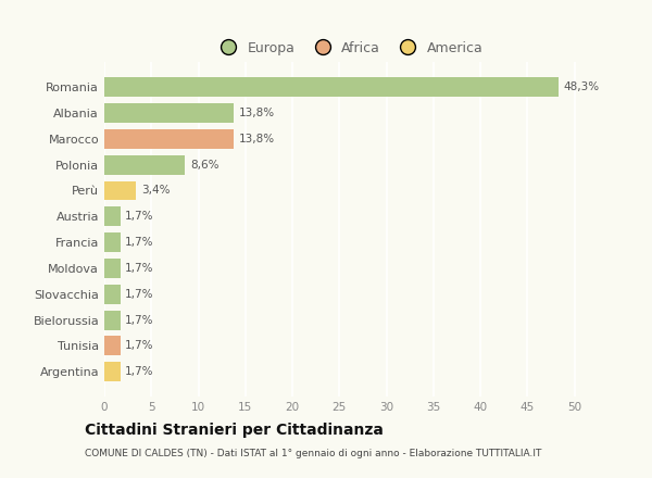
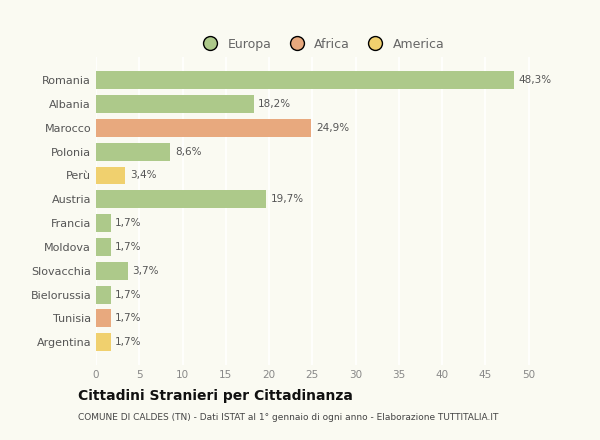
Albania: 13,8% -> 18,2%
Marocco: 13,8% -> 24,9%
Austria: 1,7% -> 19,7%
Slovacchia: 1,7% -> 3,7%
